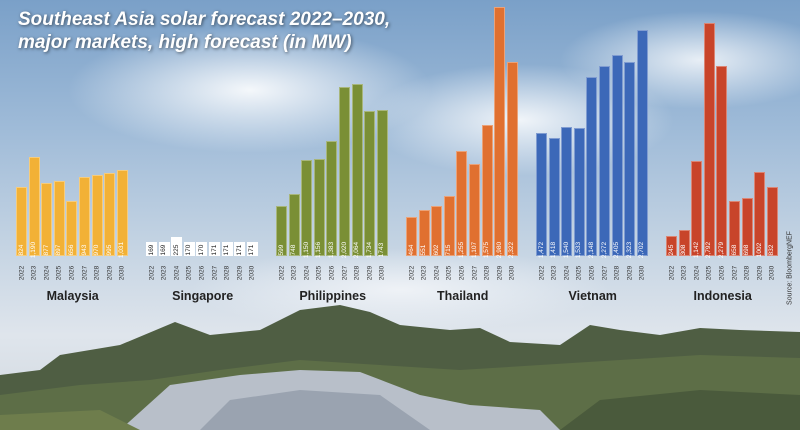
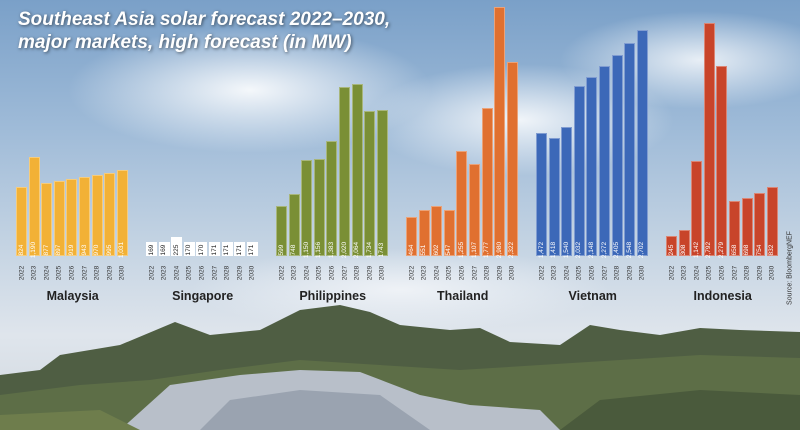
Thailand/2025: 715 -> 547
Vietnam/2025: 1,533 -> 2,032
Malaysia/2026: 656 -> 919
Thailand/2028: 1,575 -> 1,777
Vietnam/2029: 2,323 -> 2,548
Indonesia/2029: 1002 -> 754
